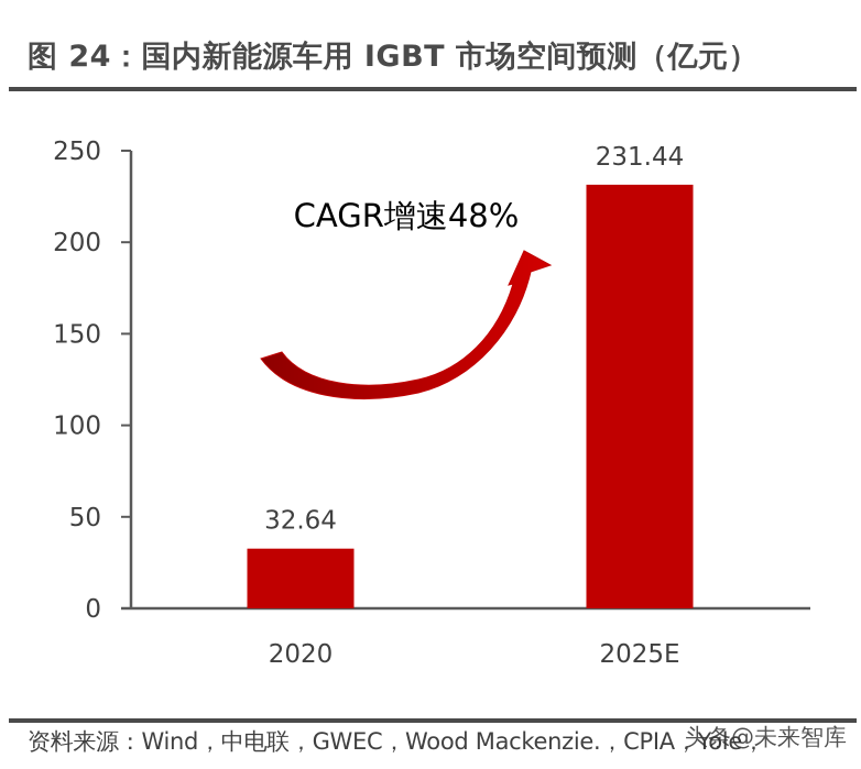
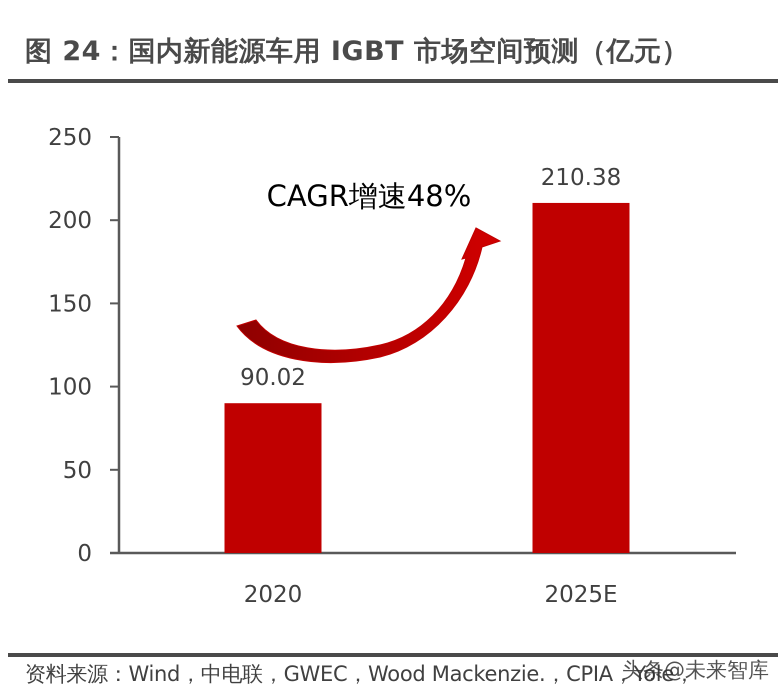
2020: 32.64 -> 90.02
2025E: 231.44 -> 210.38
